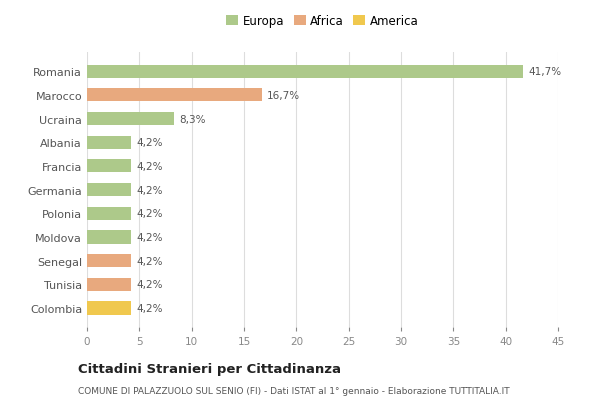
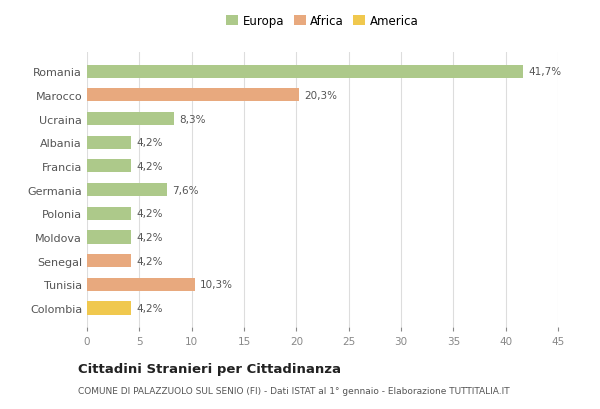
Marocco: 16,7% -> 20,3%
Germania: 4,2% -> 7,6%
Tunisia: 4,2% -> 10,3%
